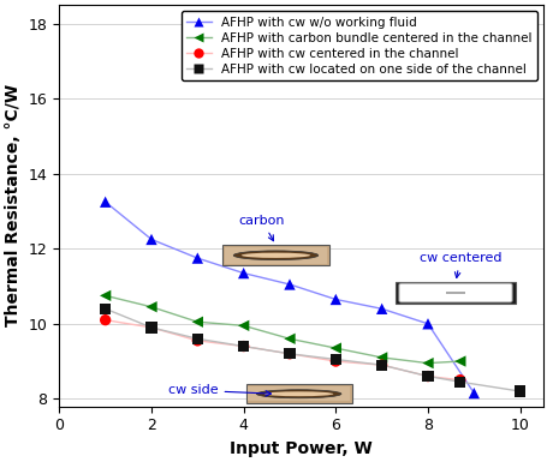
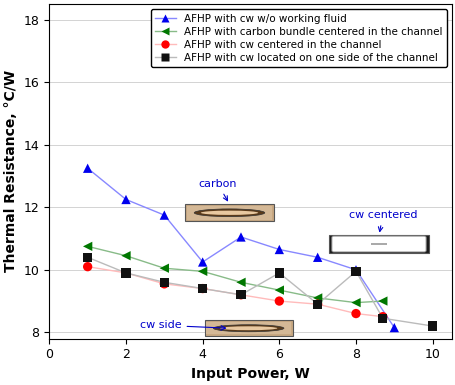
AFHP with cw w/o working fluid/4: 11.35 -> 10.25
AFHP with cw located on one side of the channel/6: 9.05 -> 9.90
AFHP with cw located on one side of the channel/8: 8.60 -> 9.95
